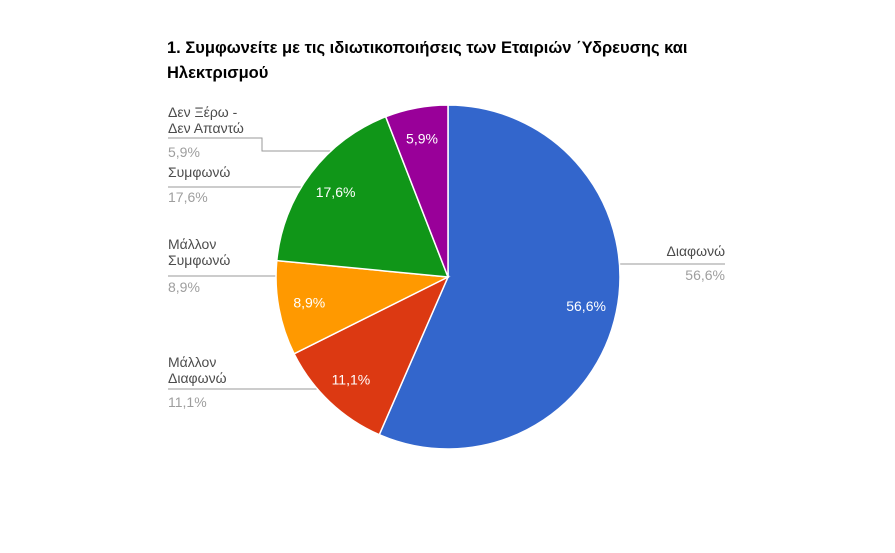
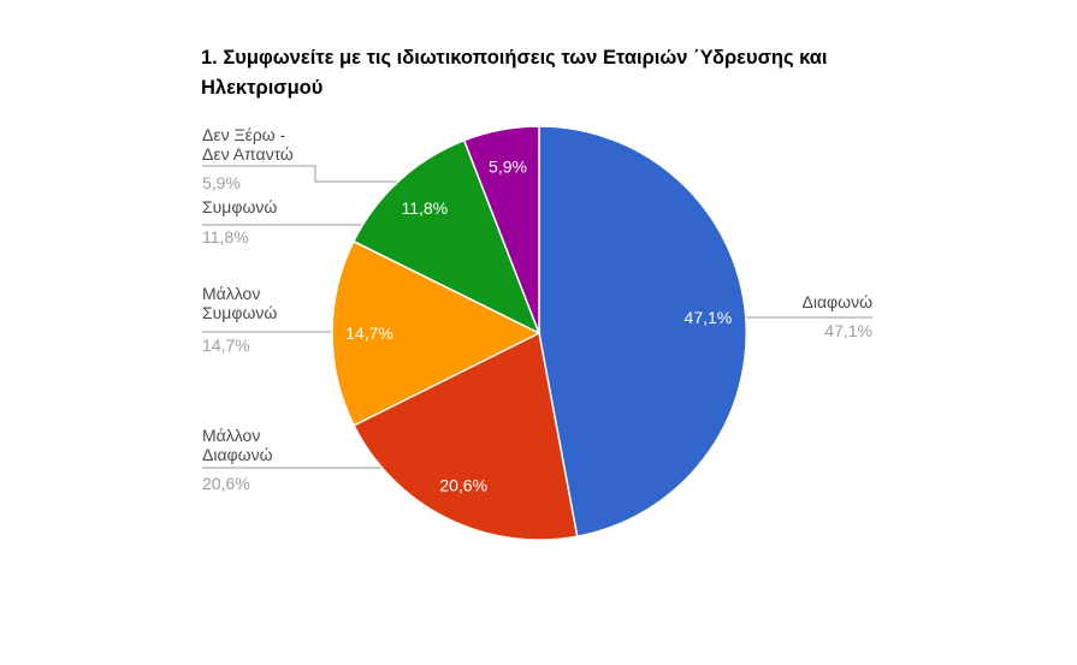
Διαφωνώ: 56,6% -> 47,1%
Μάλλον Διαφωνώ: 11,1% -> 20,6%
Μάλλον Συμφωνώ: 8,9% -> 14,7%
Συμφωνώ: 17,6% -> 11,8%
